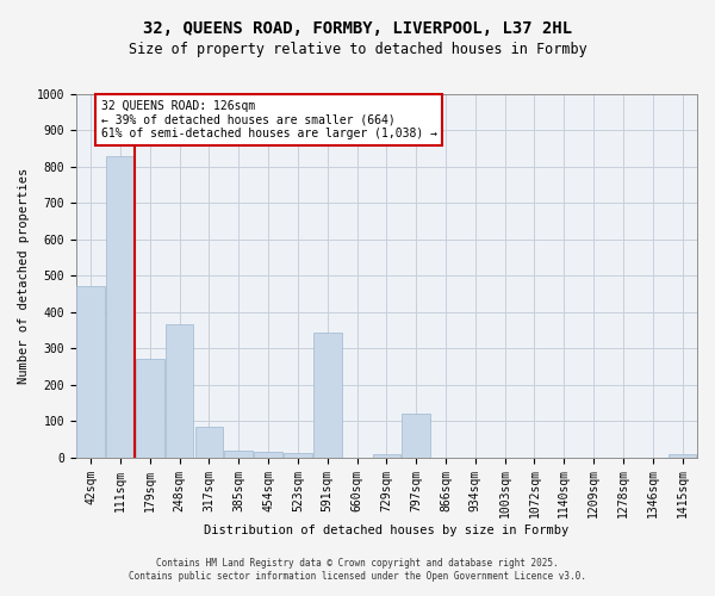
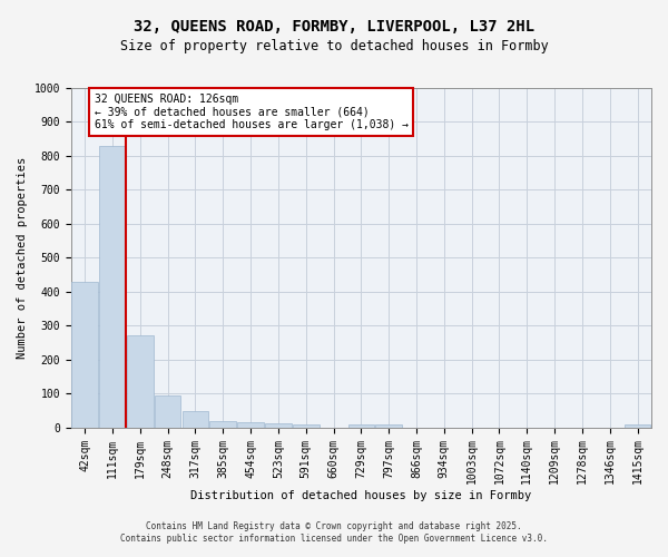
42sqm: 470 -> 430
248sqm: 365 -> 95
317sqm: 85 -> 47
591sqm: 345 -> 8
797sqm: 120 -> 10
